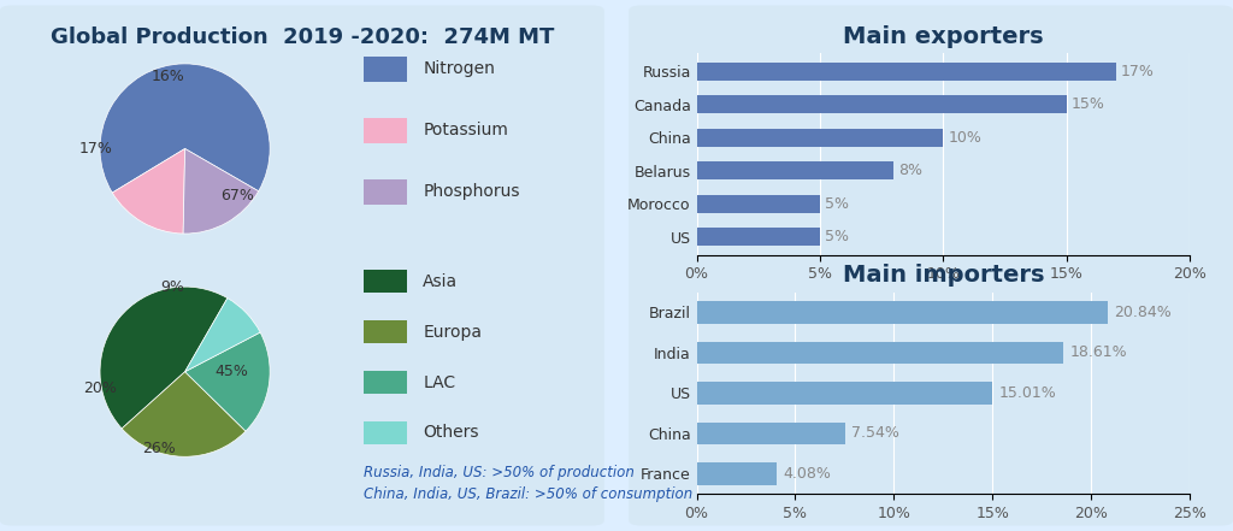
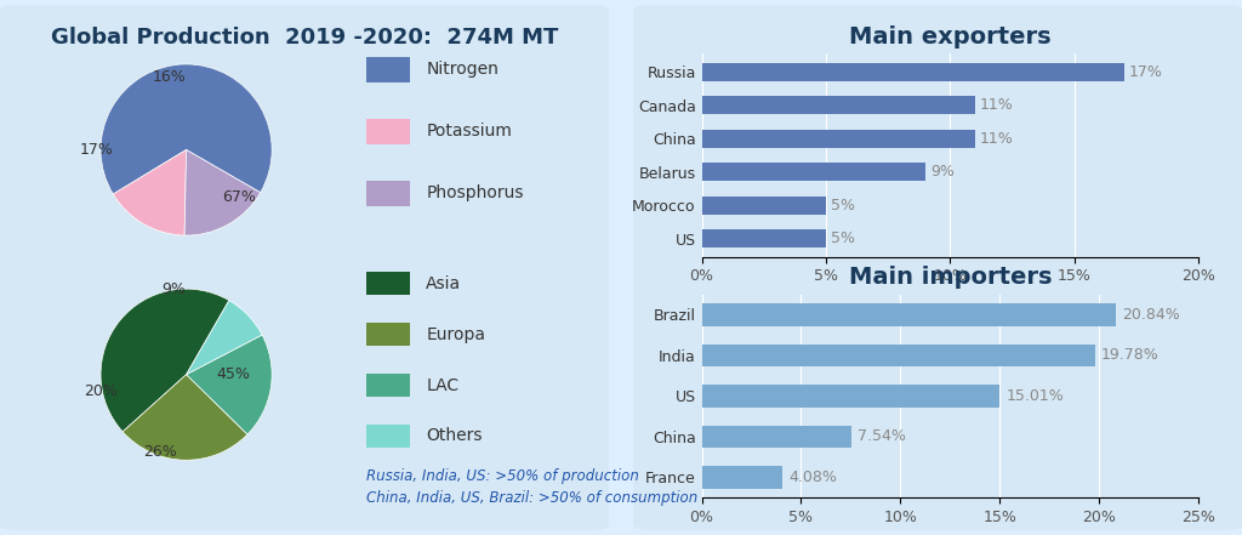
Main exporters/Canada: 15% -> 11%
Main exporters/China: 10% -> 11%
Main exporters/Belarus: 8% -> 9%
Main importers/India: 18.61% -> 19.78%
